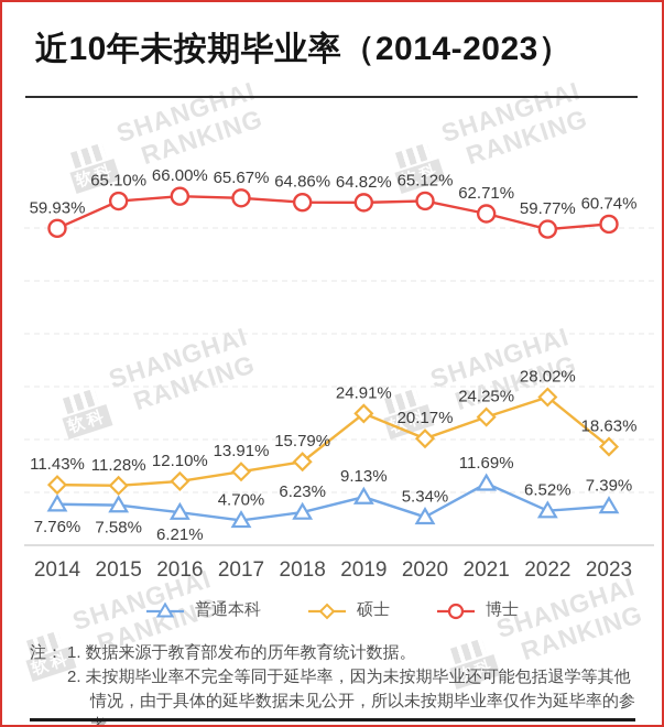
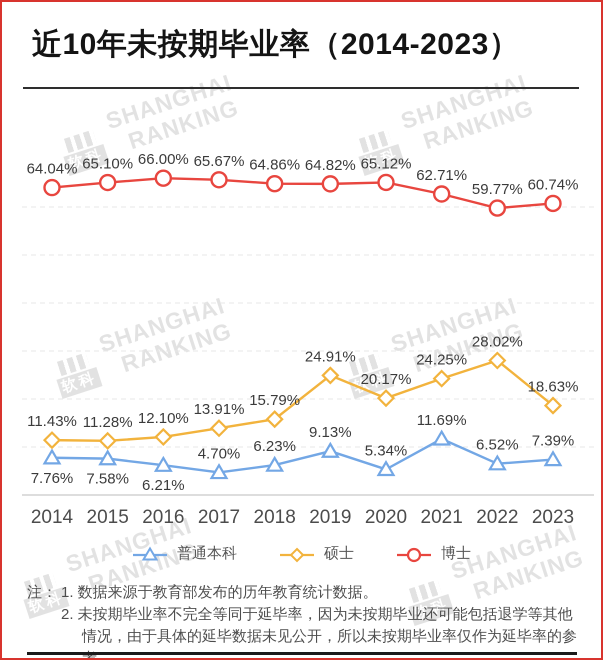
博士/2014: 59.93% -> 64.04%
